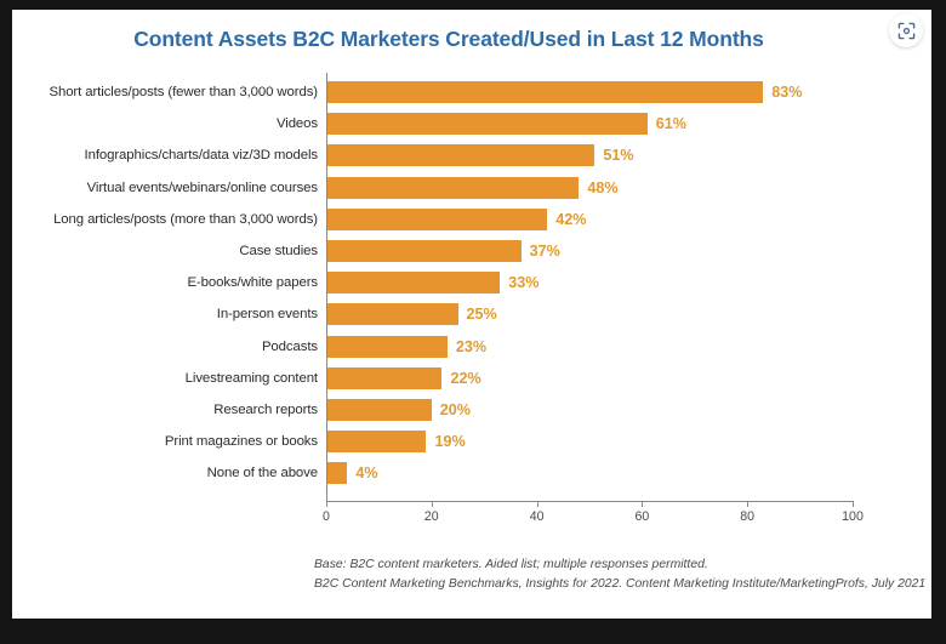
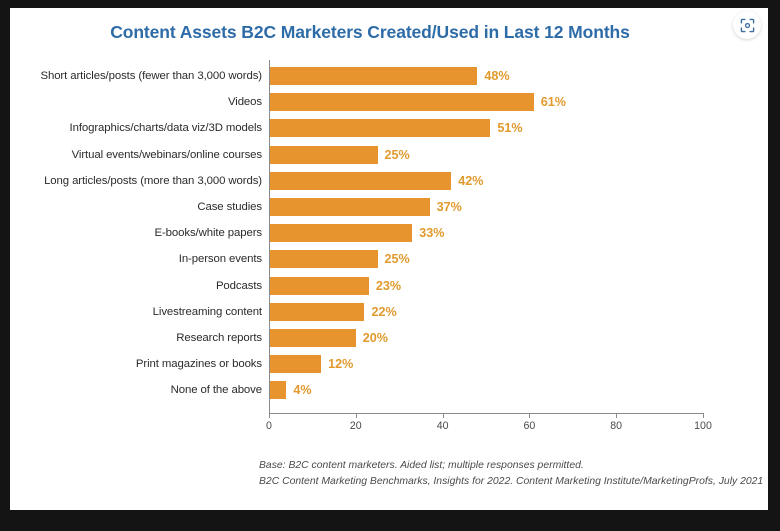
Short articles/posts (fewer than 3,000 words): 83% -> 48%
Virtual events/webinars/online courses: 48% -> 25%
Print magazines or books: 19% -> 12%
